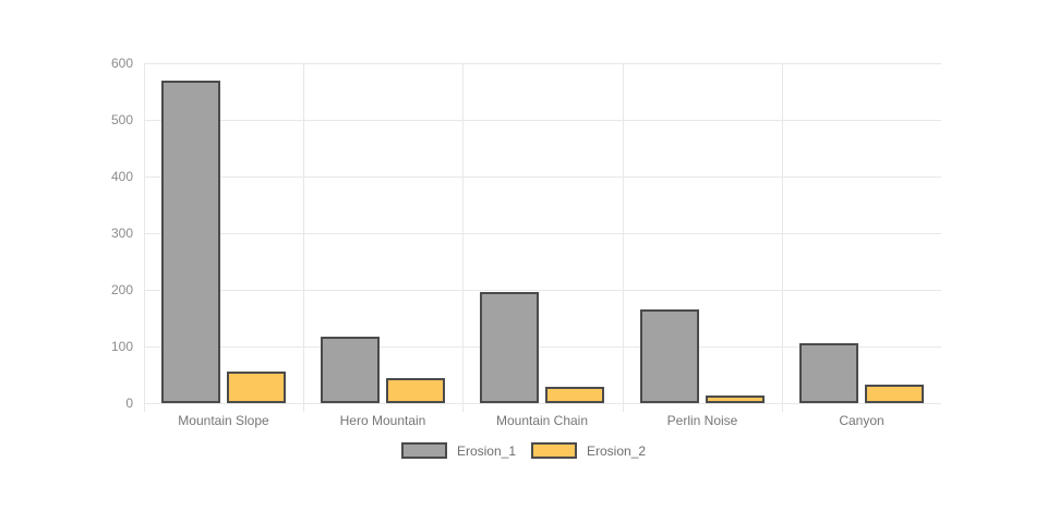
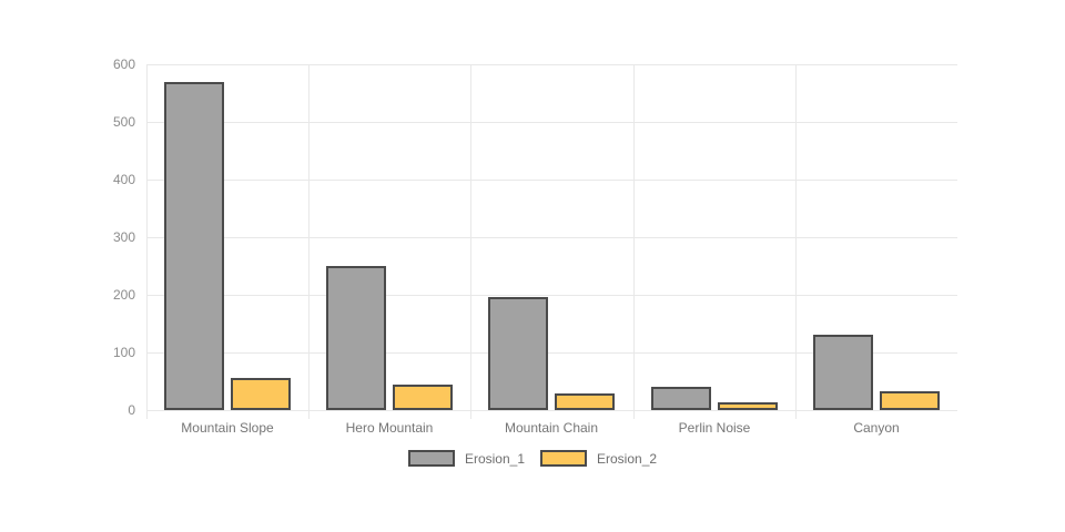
Erosion_1/Hero Mountain: 120 -> 250
Erosion_1/Perlin Noise: 160 -> 40
Erosion_1/Canyon: 110 -> 130
